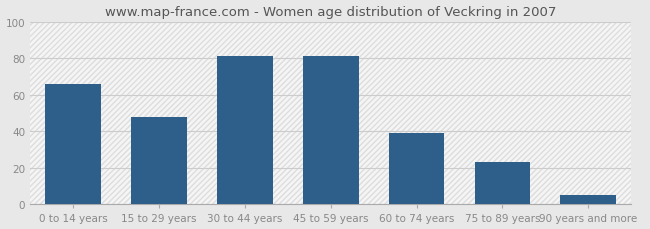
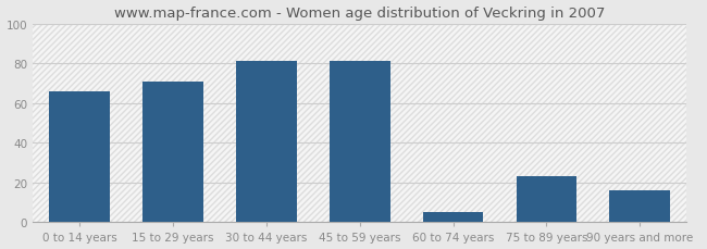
15 to 29 years: 48 -> 71
60 to 74 years: 39 -> 5
90 years and more: 5 -> 16
